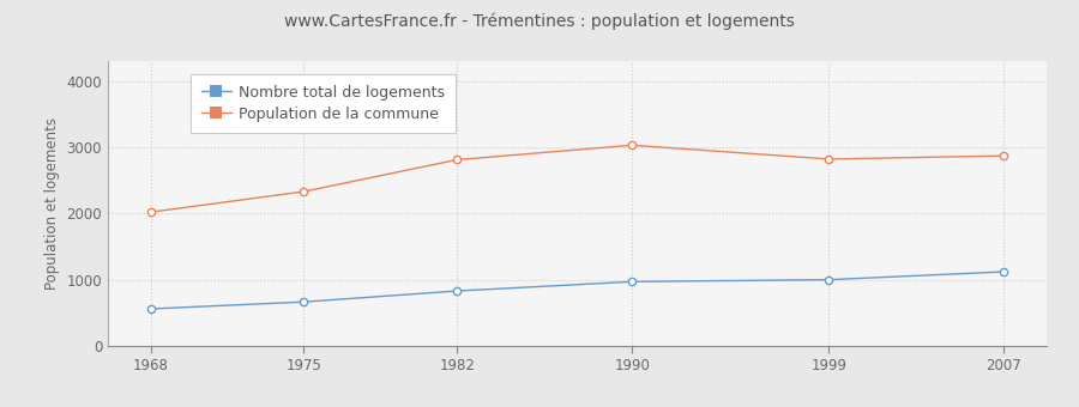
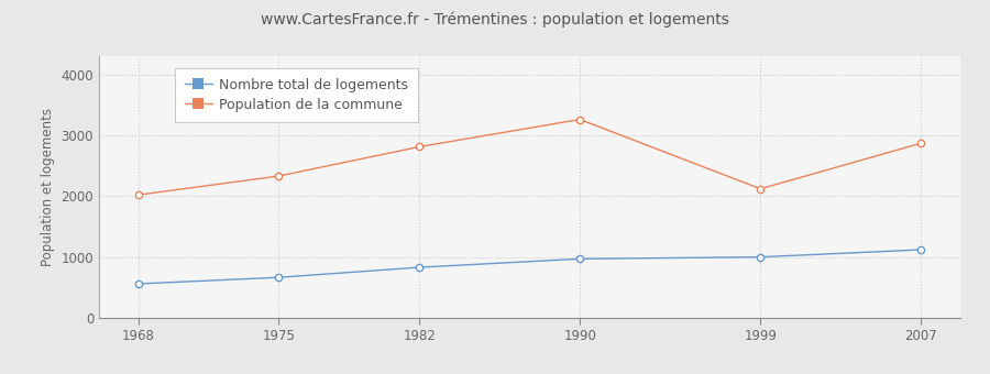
Population de la commune/1990: 3030 -> 3260
Population de la commune/1999: 2820 -> 2120
